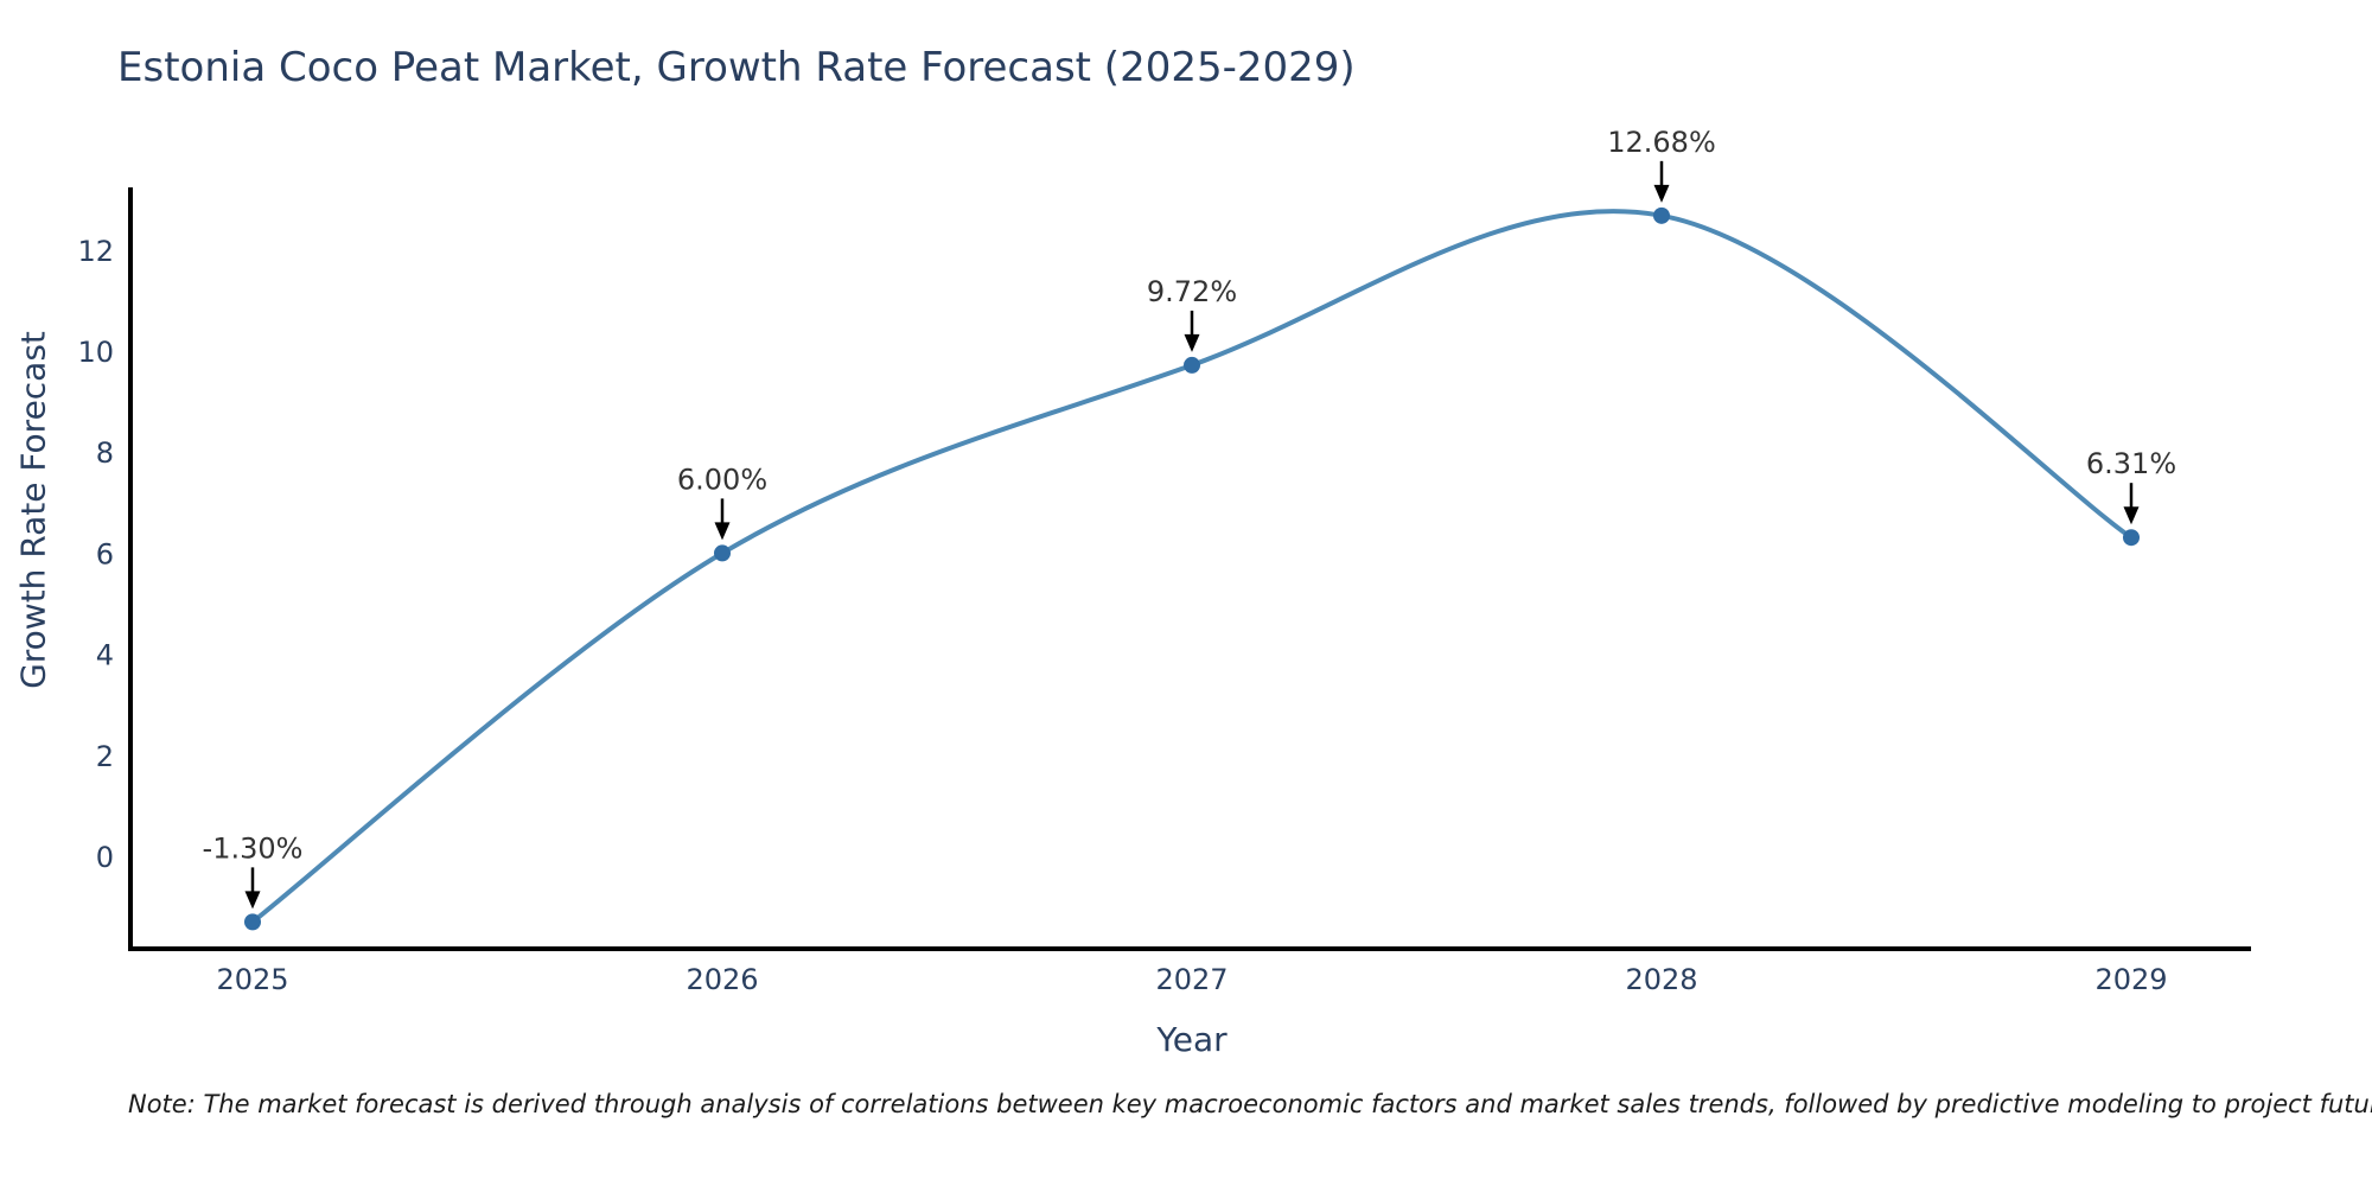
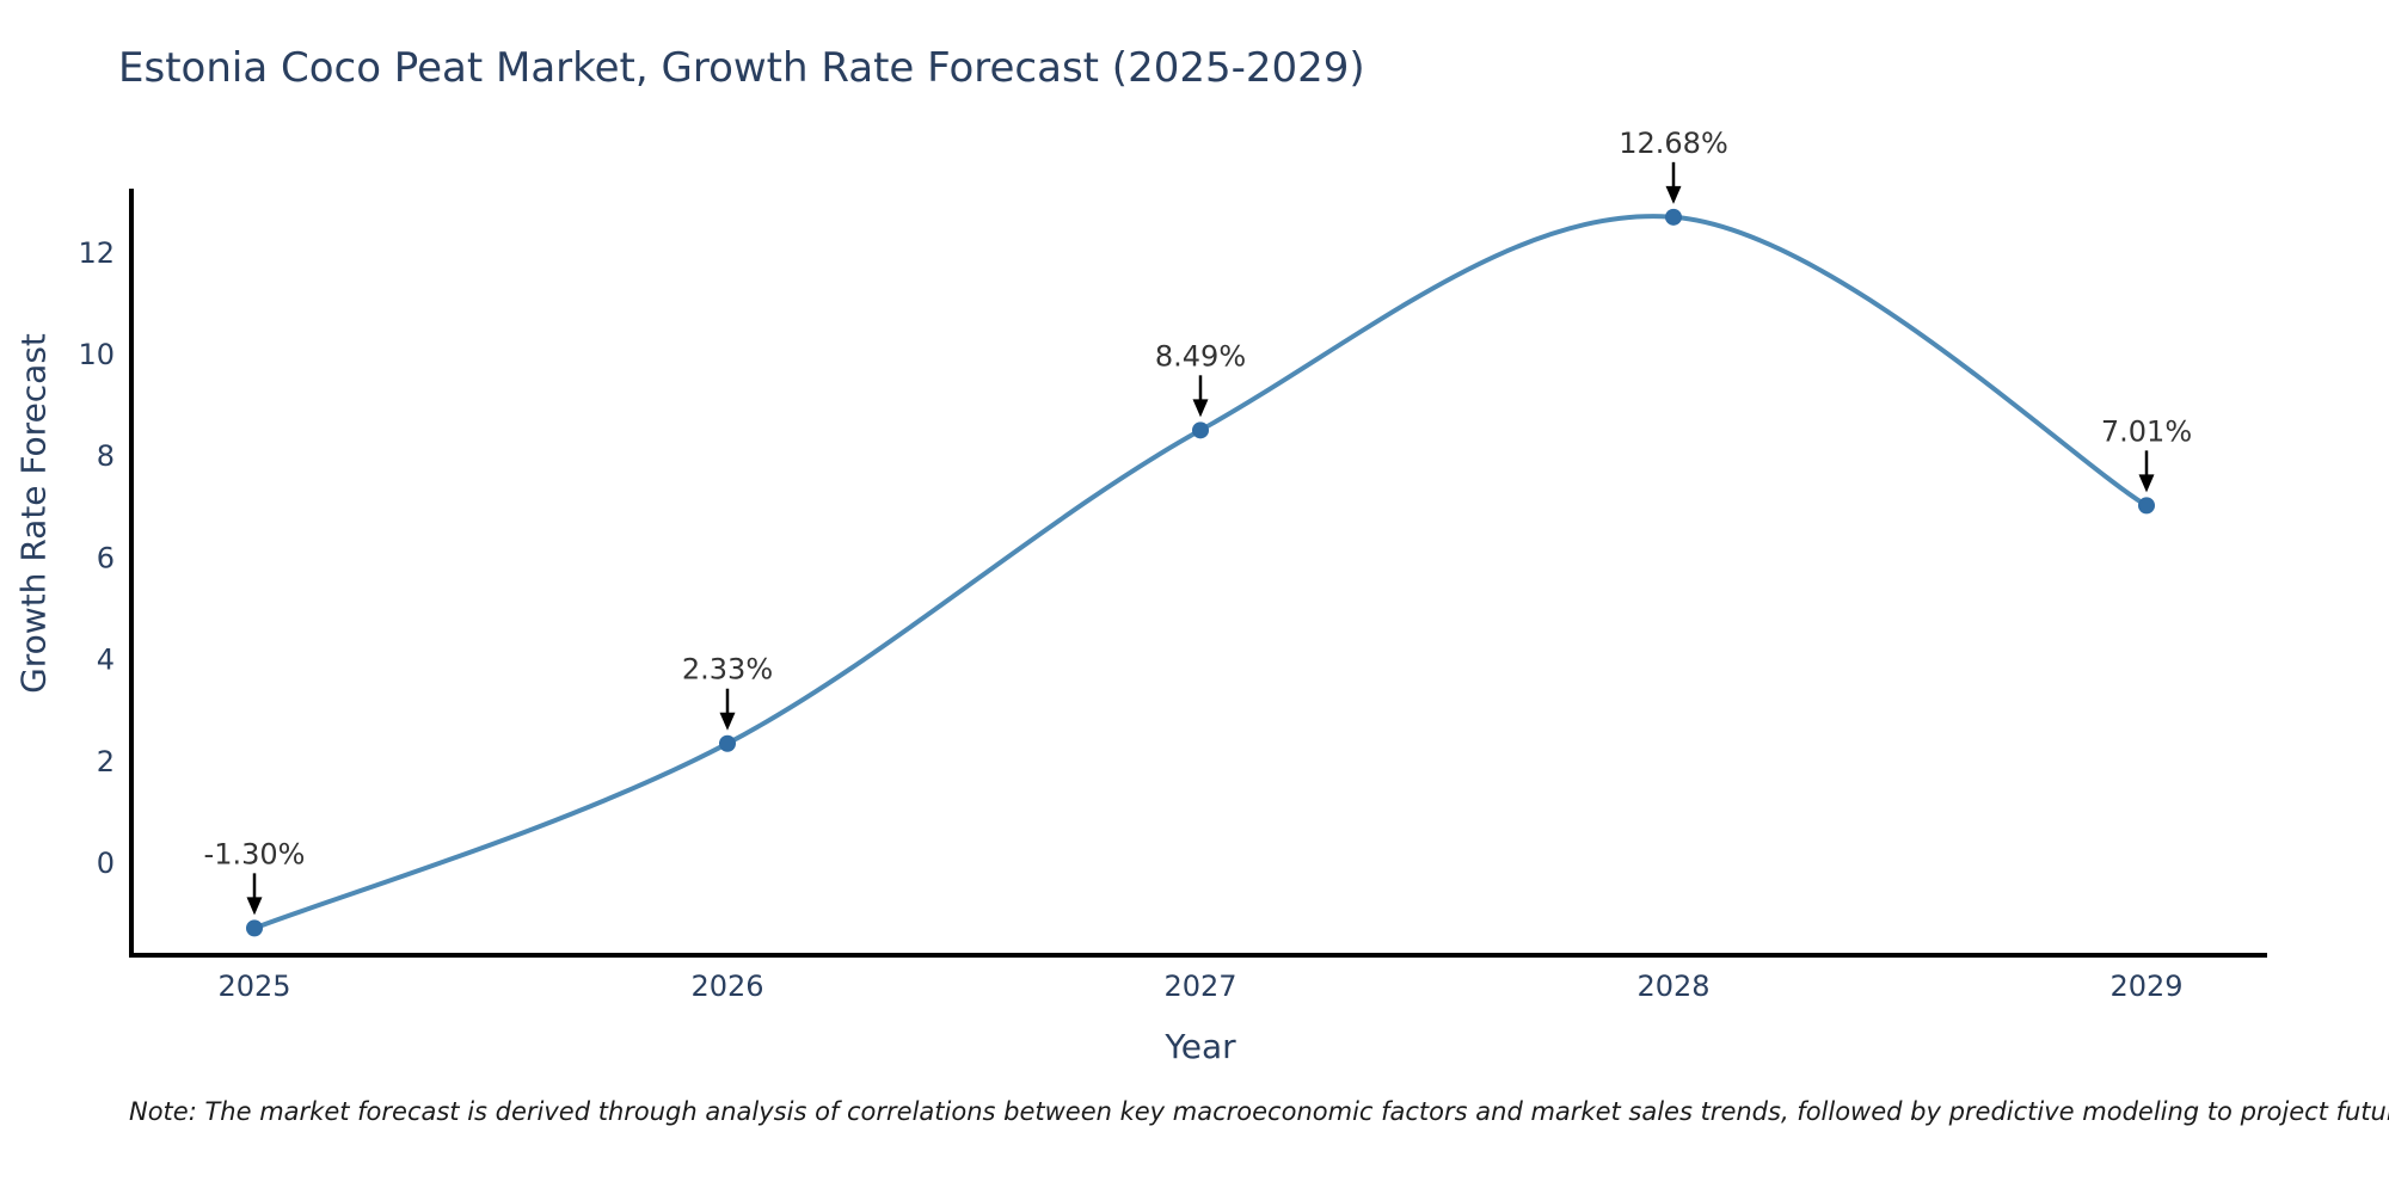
2026: 6.00% -> 2.33%
2027: 9.72% -> 8.49%
2029: 6.31% -> 7.01%
